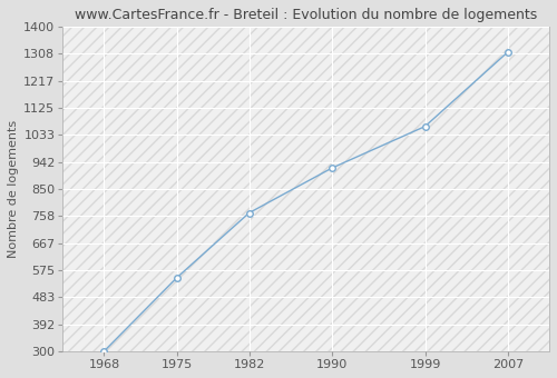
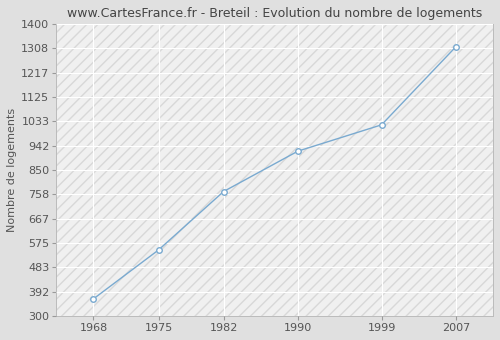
1968: 301 -> 365
1999: 1062 -> 1020
